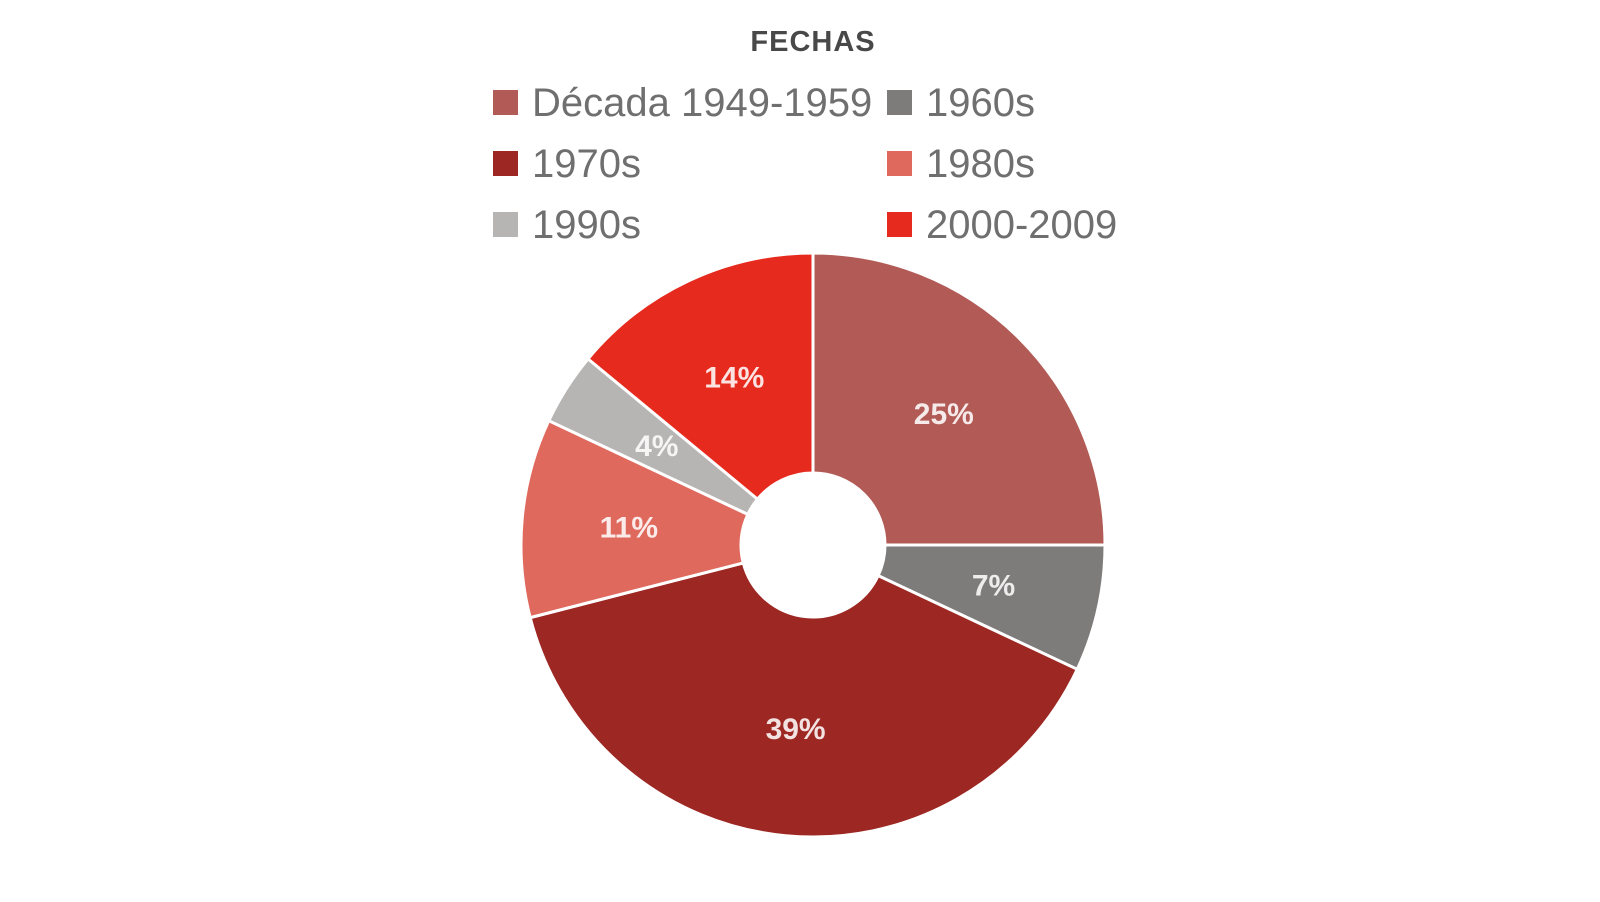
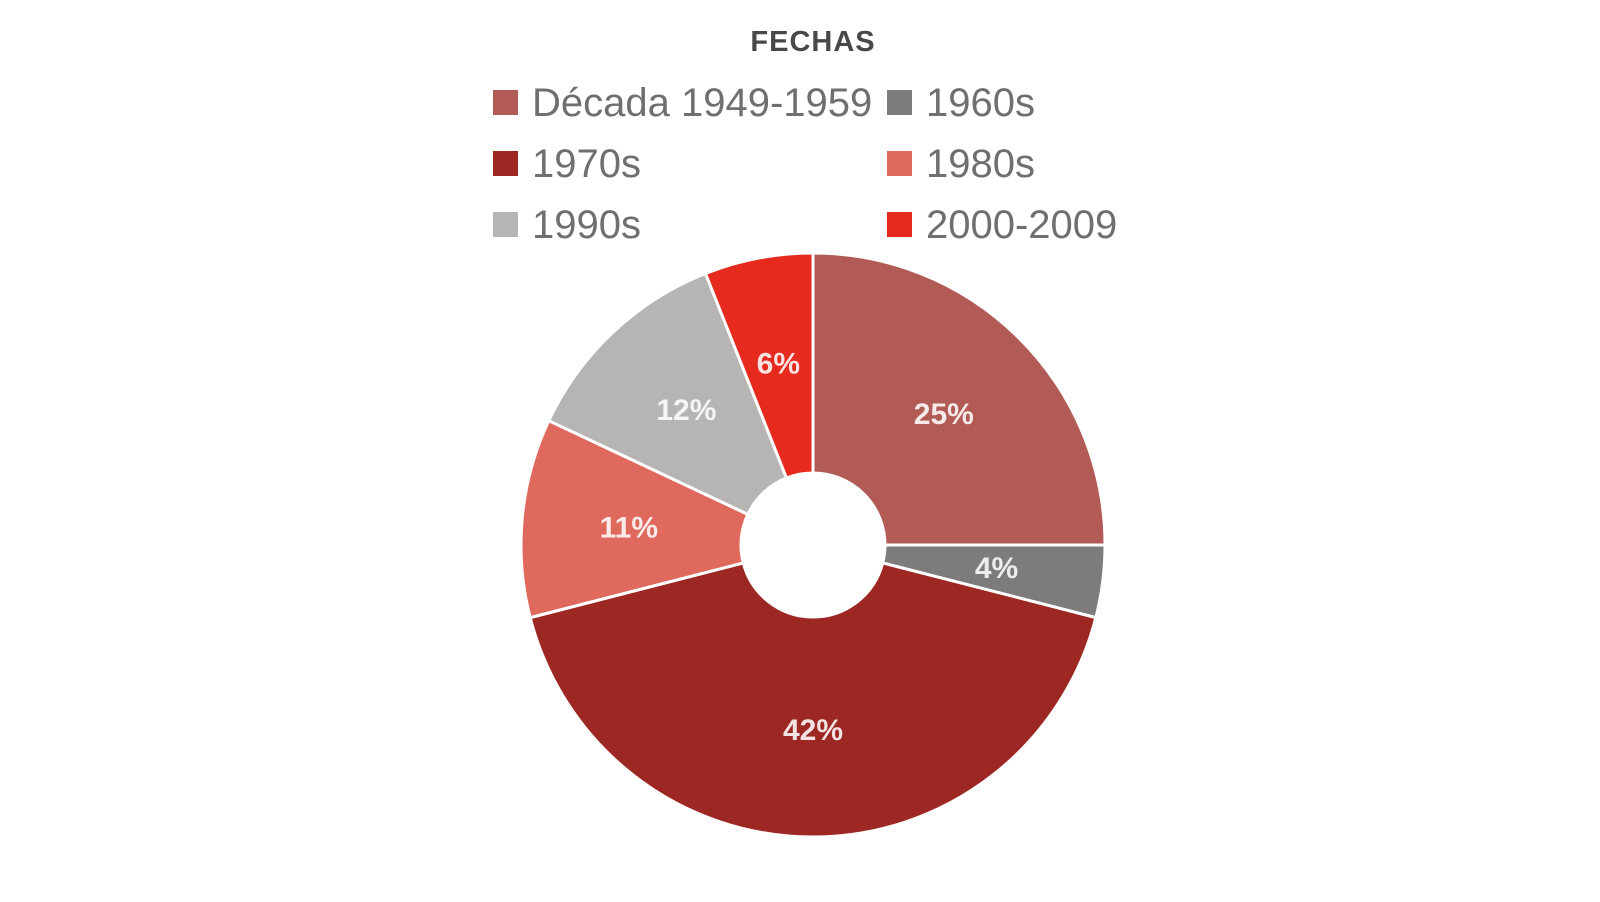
1960s: 7% -> 4%
1970s: 39% -> 42%
1990s: 4% -> 12%
2000-2009: 14% -> 6%
